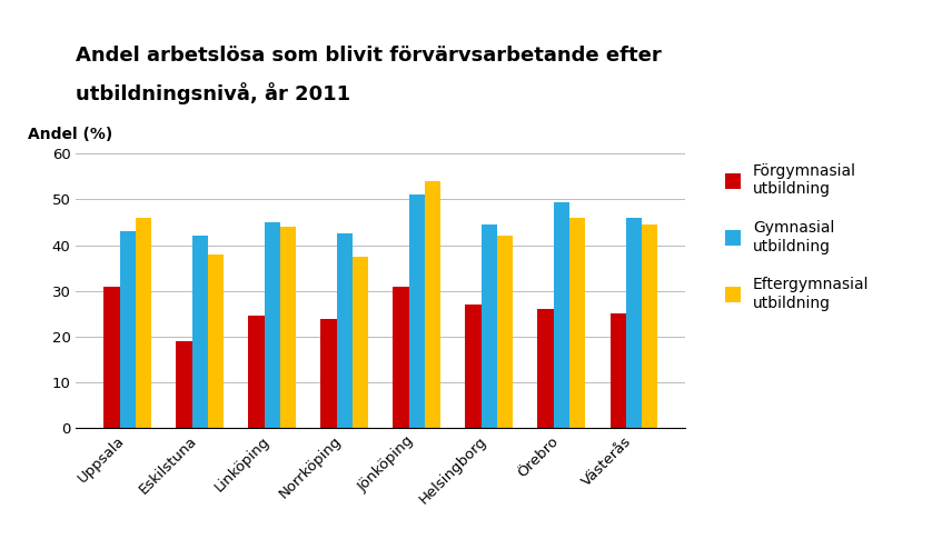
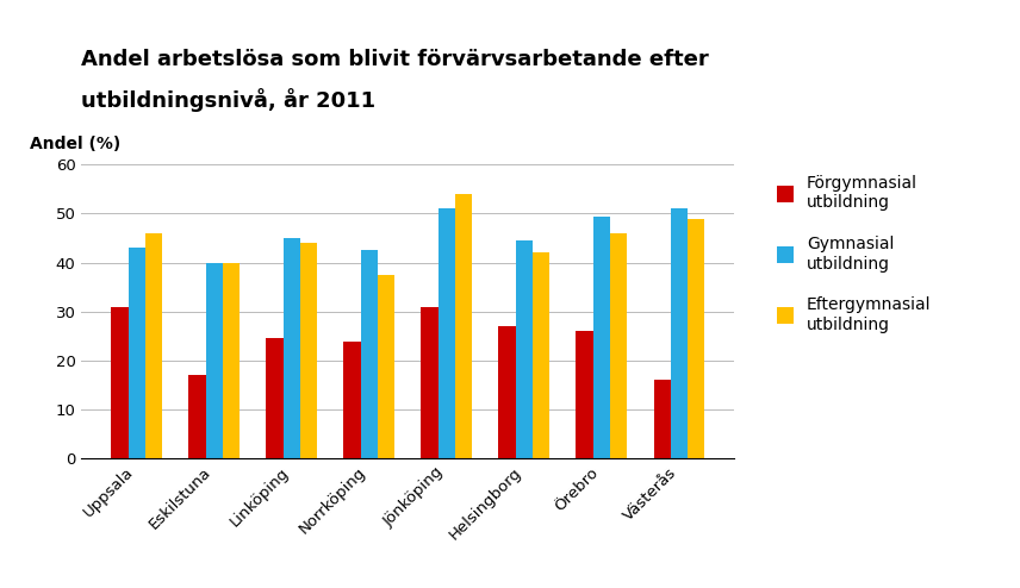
Förgymnasial utbildning/Eskilstuna: 19.0 -> 17.0
Gymnasial utbildning/Eskilstuna: 42.0 -> 40.0
Eftergymnasial utbildning/Eskilstuna: 38.0 -> 40.0
Förgymnasial utbildning/Västerås: 25.0 -> 16.0
Gymnasial utbildning/Västerås: 46.0 -> 51.0
Eftergymnasial utbildning/Västerås: 44.5 -> 49.0
